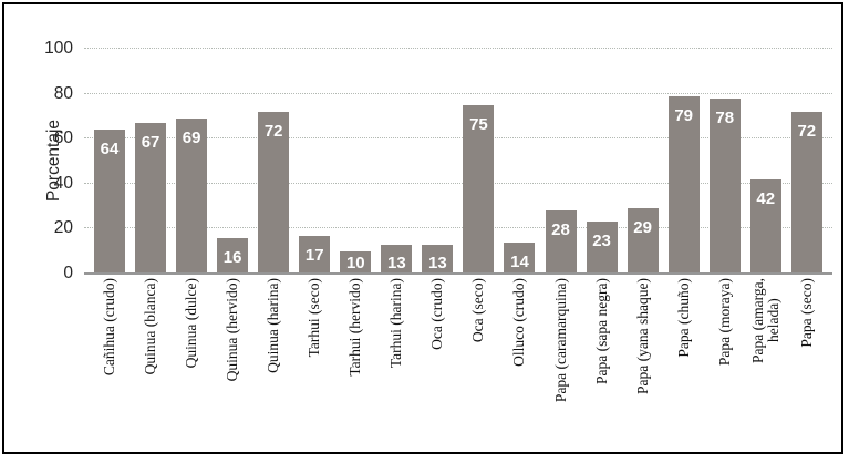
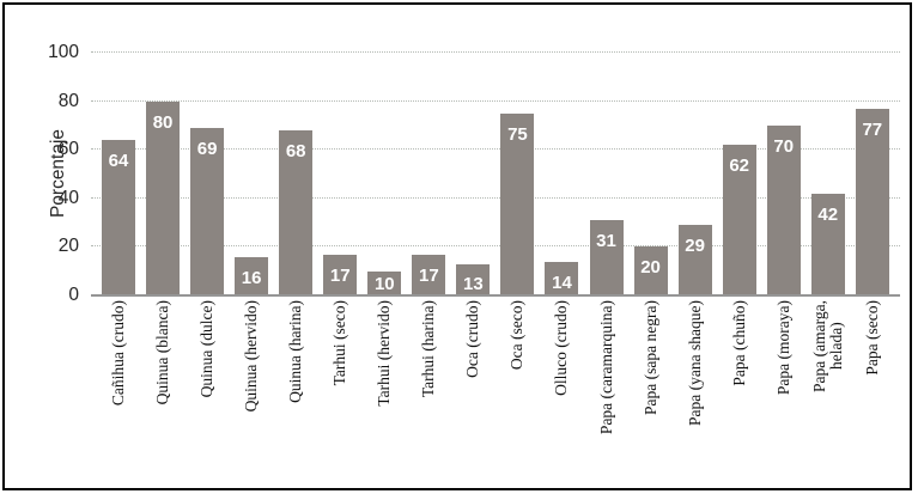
Quinua (blanca): 67 -> 80
Quinua (harina): 72 -> 68
Tarhui (harina): 13 -> 17
Papa (caramarquina): 28 -> 31
Papa (sapa negra): 23 -> 20
Papa (chuño): 79 -> 62
Papa (moraya): 78 -> 70
Papa (seco): 72 -> 77
